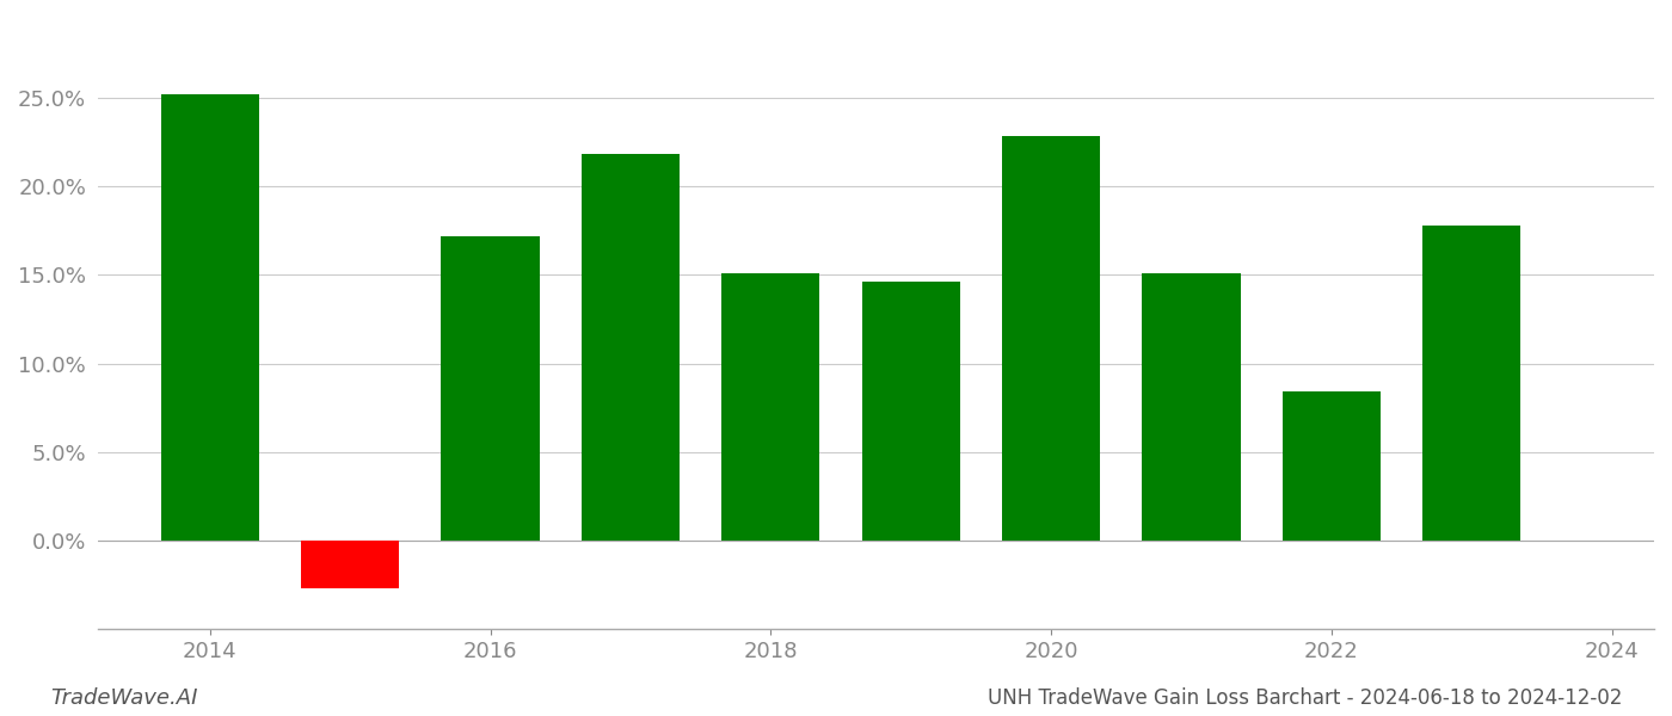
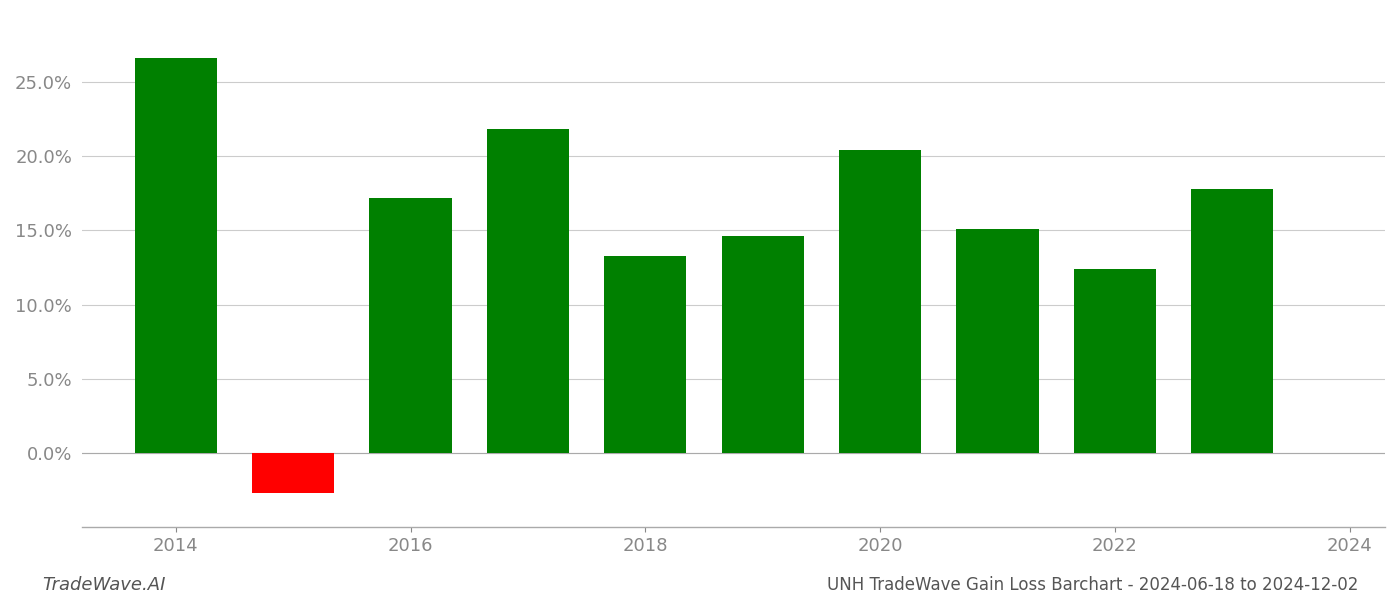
2014: 25.2% -> 26.6%
2018: 15.1% -> 13.3%
2020: 22.8% -> 20.4%
2022: 8.4% -> 12.4%
